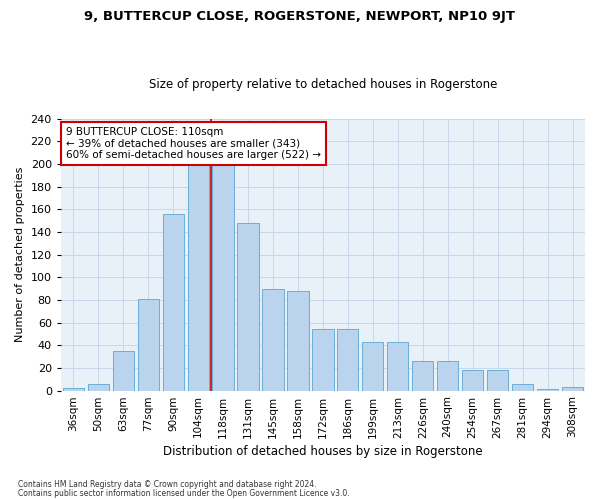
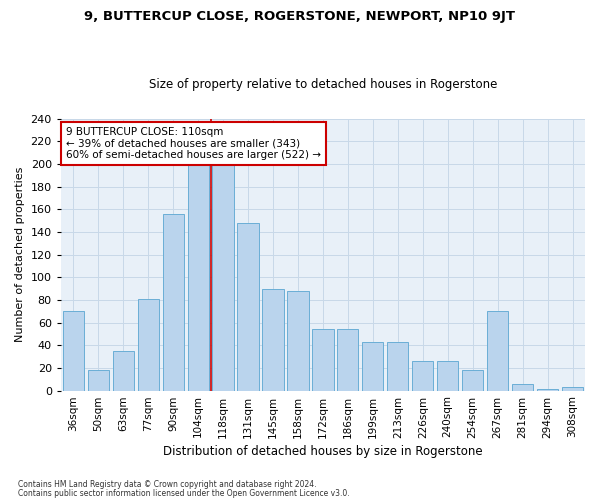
36sqm: 2 -> 70
50sqm: 6 -> 18
267sqm: 18 -> 70
